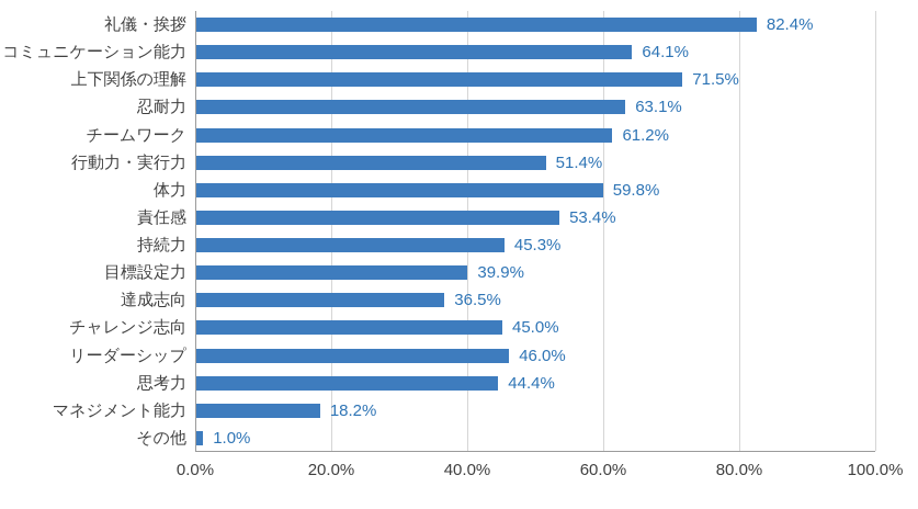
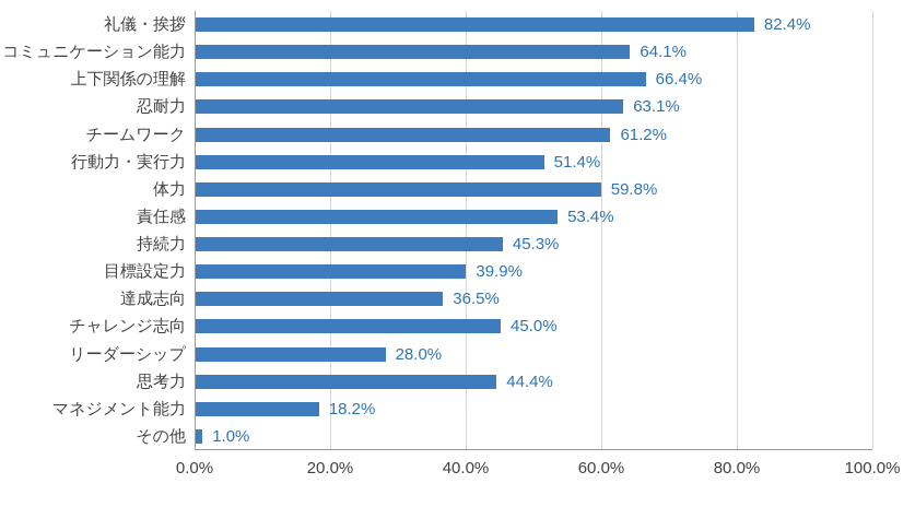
上下関係の理解: 71.5% -> 66.4%
リーダーシップ: 46.0% -> 28.0%
